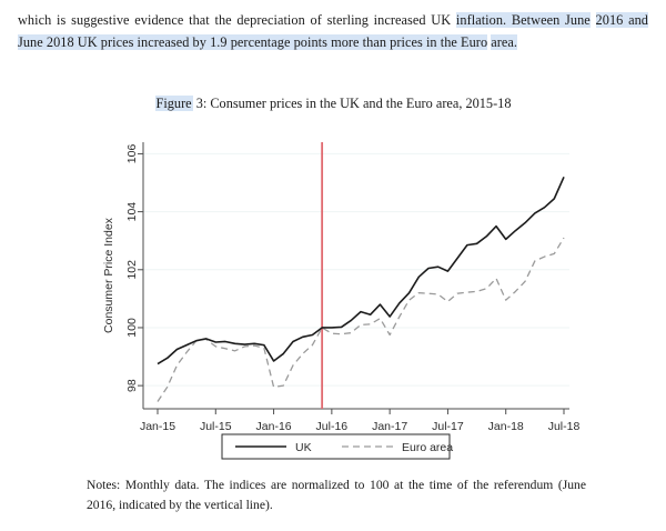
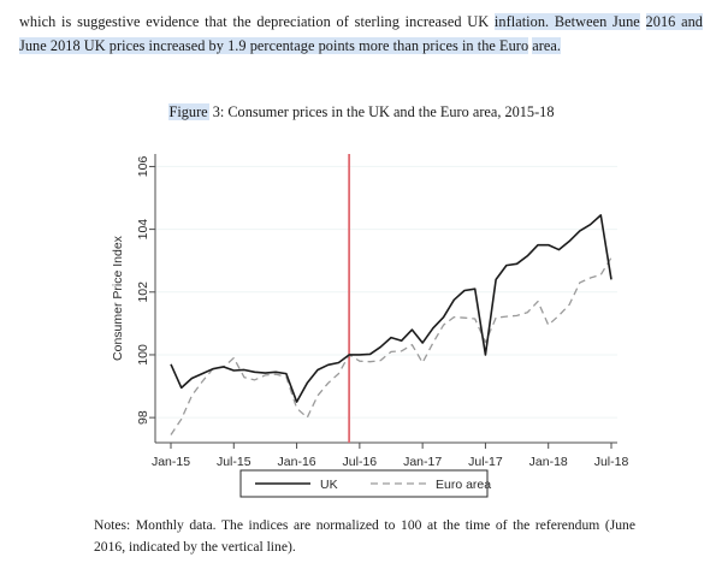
UK/Jan-15: 98.8 -> 99.7
Euro area/Jul-15: 99.3 -> 99.9
UK/Jan-16: 98.8 -> 98.5
Euro area/Jan-16: 98.0 -> 98.3
UK/Jul-17: 102.0 -> 100.0
Euro area/Jul-17: 100.9 -> 100.4
UK/Jan-18: 103.0 -> 103.5
UK/Jul-18: 105.2 -> 102.4
